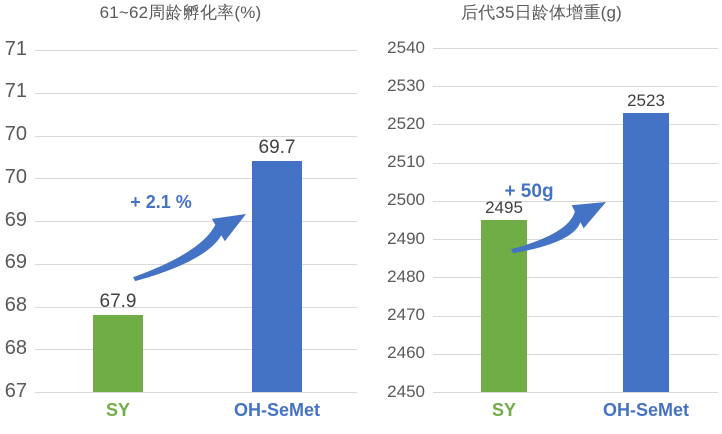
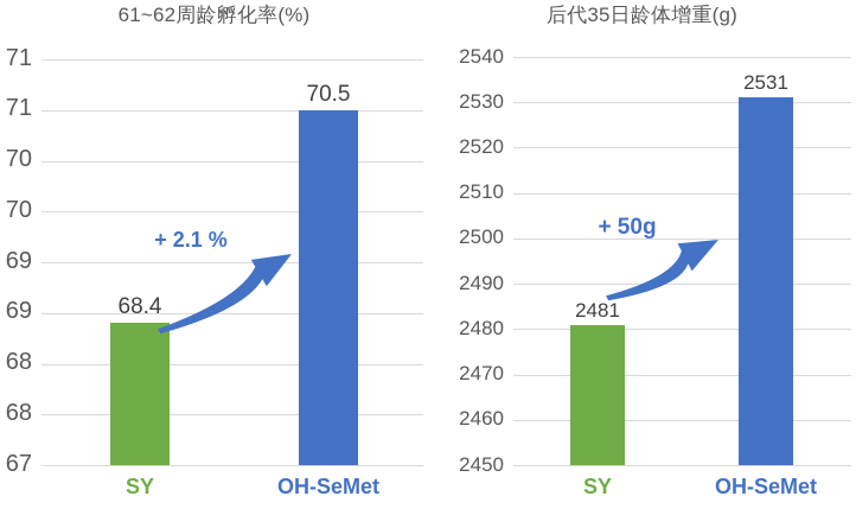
61~62周龄孵化率(%)/SY: 67.9 -> 68.4
61~62周龄孵化率(%)/OH-SeMet: 69.7 -> 70.5
后代35日龄体增重(g)/SY: 2495 -> 2481
后代35日龄体增重(g)/OH-SeMet: 2523 -> 2531
